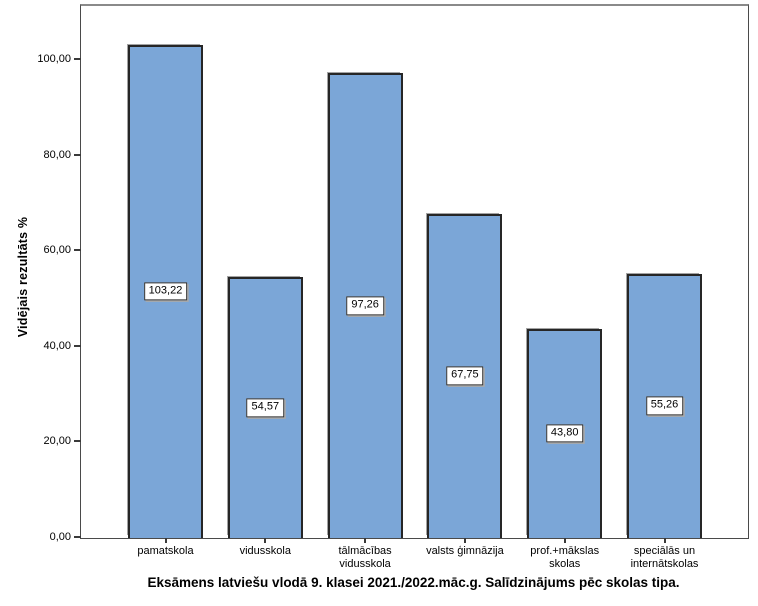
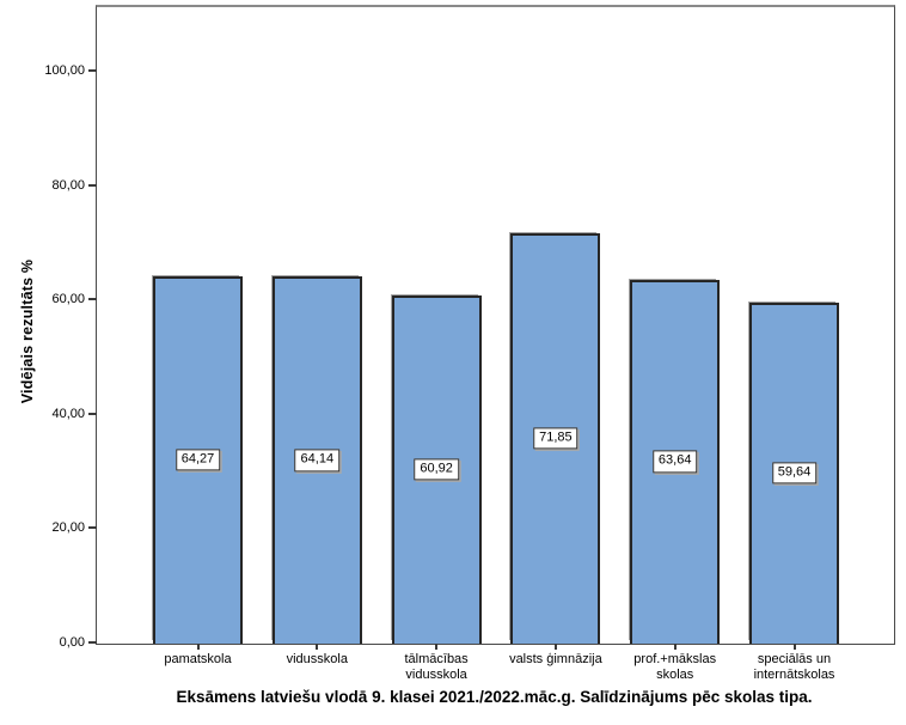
pamatskola: 103,22 -> 64,27
vidusskola: 54,57 -> 64,14
tālmācības vidusskola: 97,26 -> 60,92
valsts ģimnāzija: 67,75 -> 71,85
prof.+mākslas skolas: 43,80 -> 63,64
speciālās un internātskolas: 55,26 -> 59,64
